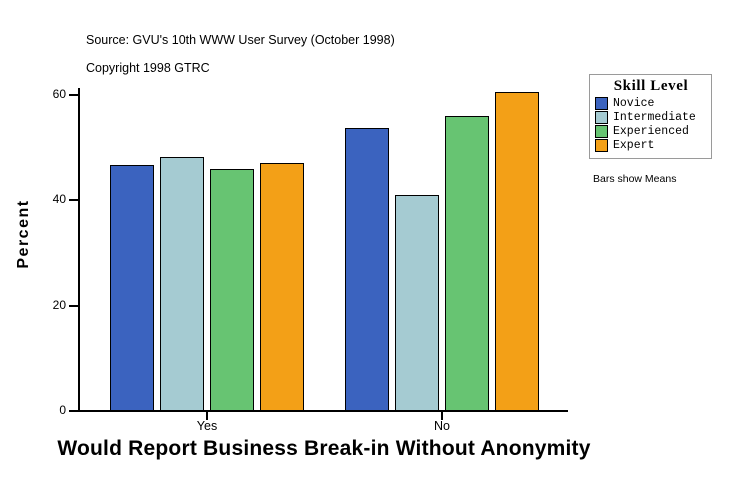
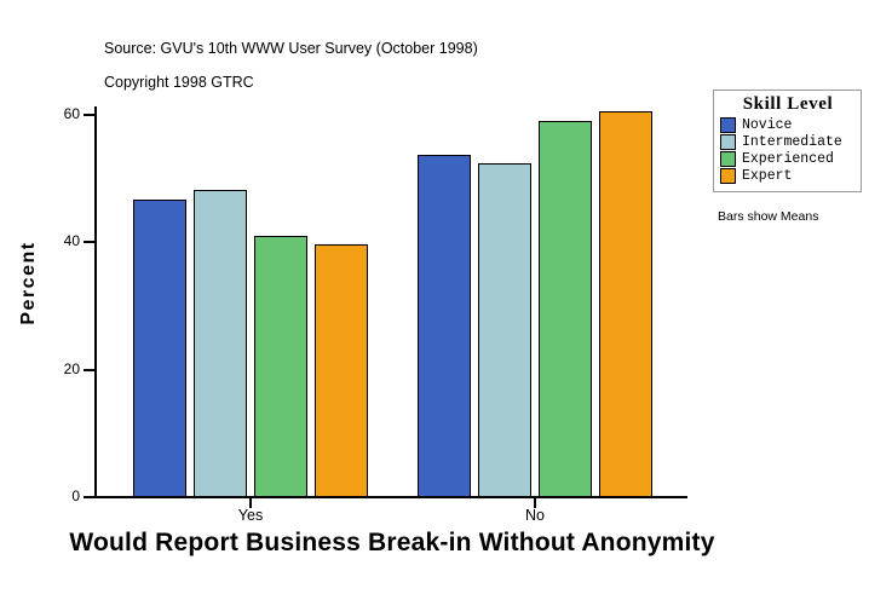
Experienced/Yes: 46 -> 41
Expert/Yes: 47 -> 40
Intermediate/No: 41 -> 52
Experienced/No: 56 -> 59
